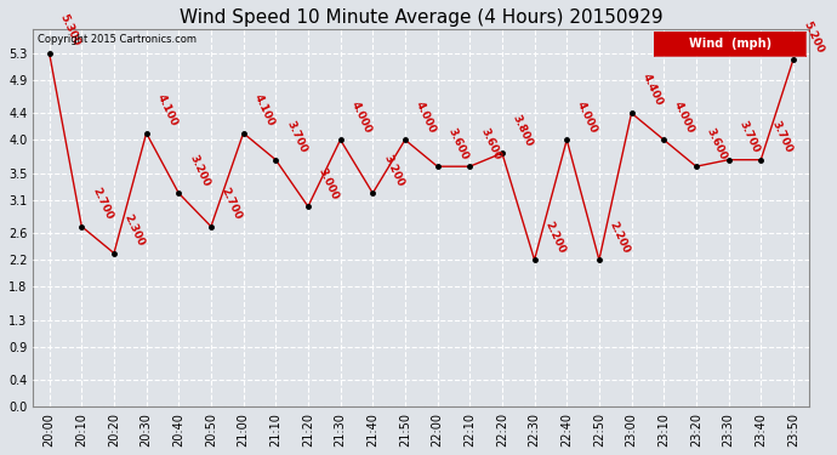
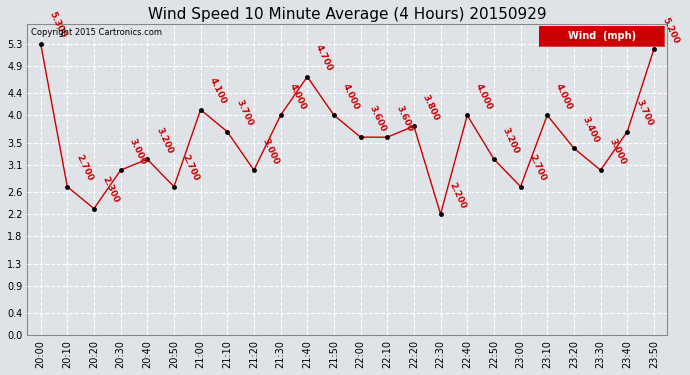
20:30: 4.100 -> 3.000
21:40: 3.200 -> 4.700
22:50: 2.200 -> 3.200
23:00: 4.400 -> 2.700
23:20: 3.600 -> 3.400
23:30: 3.700 -> 3.000
